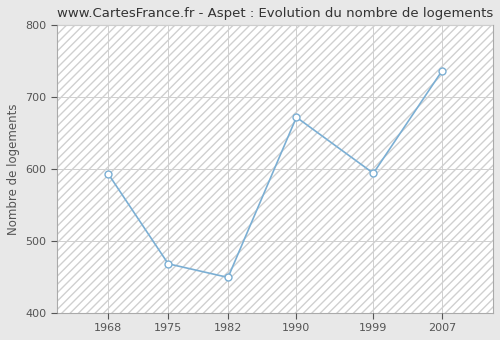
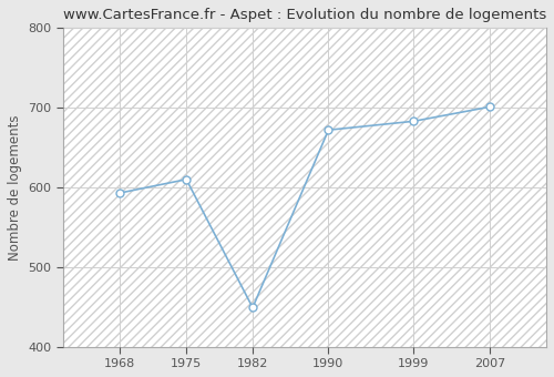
1975: 468 -> 610
1999: 594 -> 683
2007: 736 -> 701
